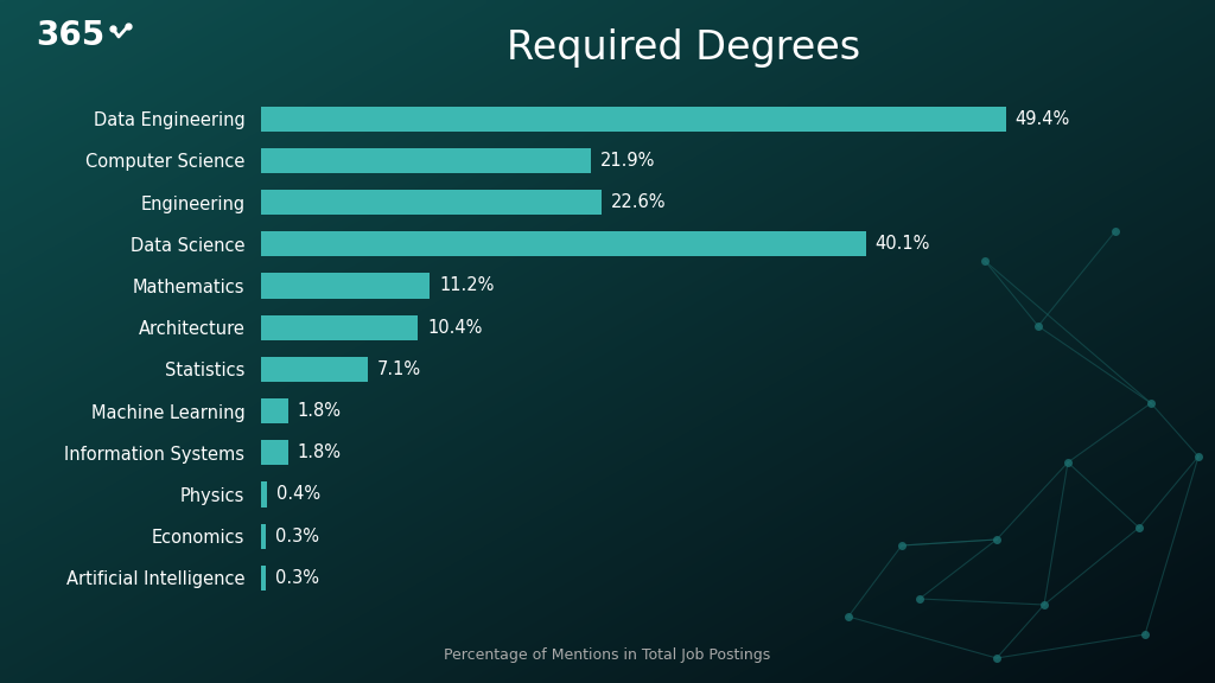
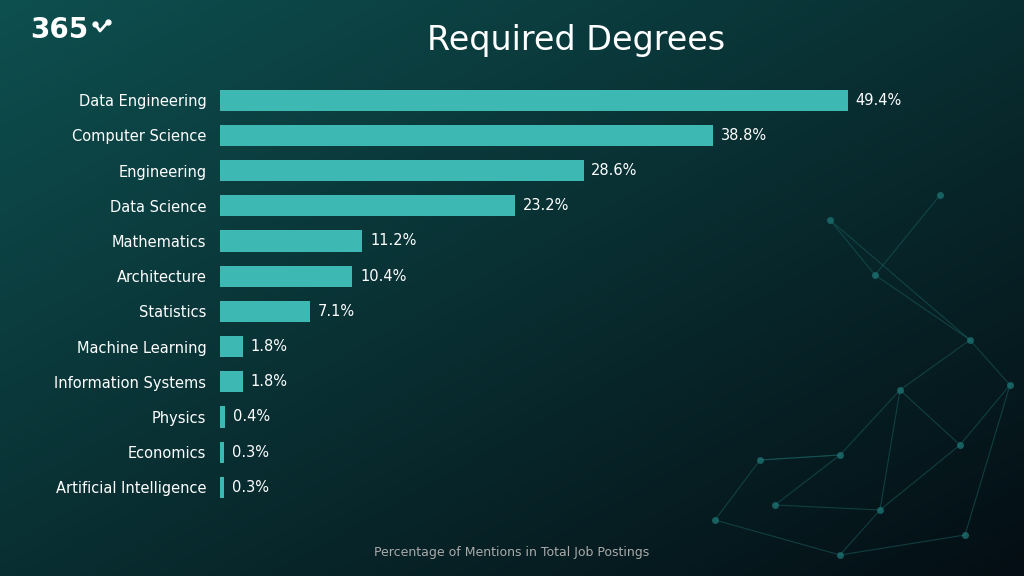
Required Degrees/Computer Science: 21.9% -> 38.8%
Required Degrees/Engineering: 22.6% -> 28.6%
Required Degrees/Data Science: 40.1% -> 23.2%
